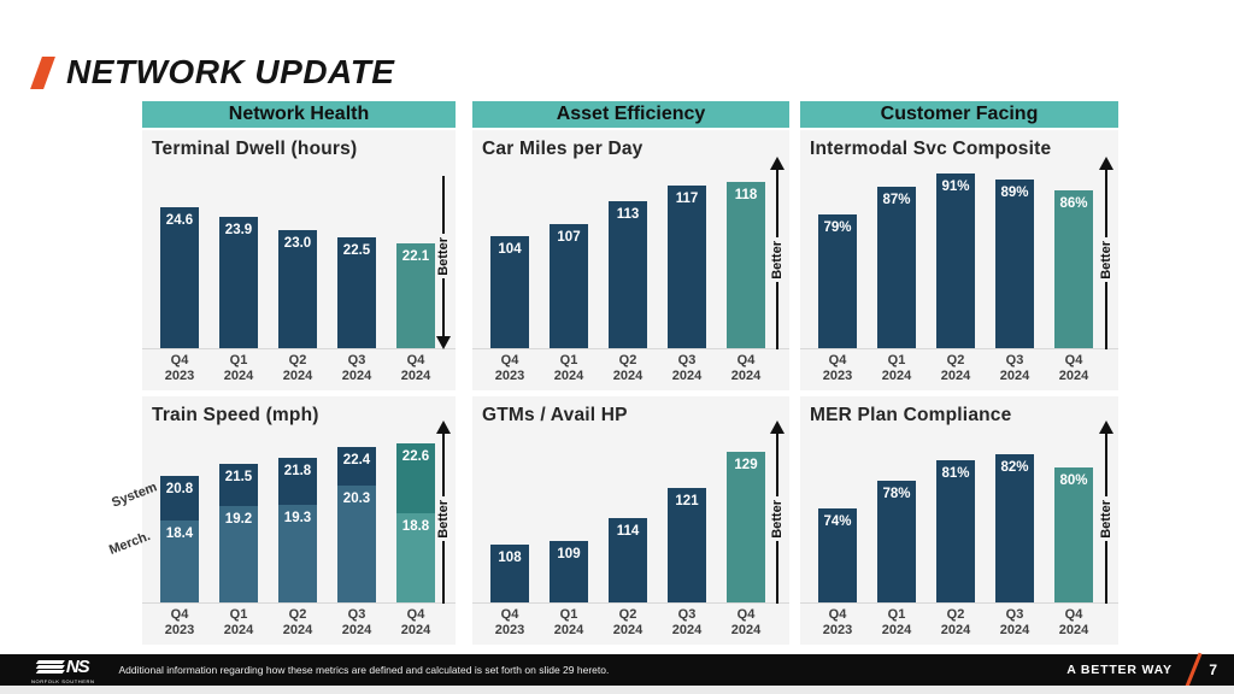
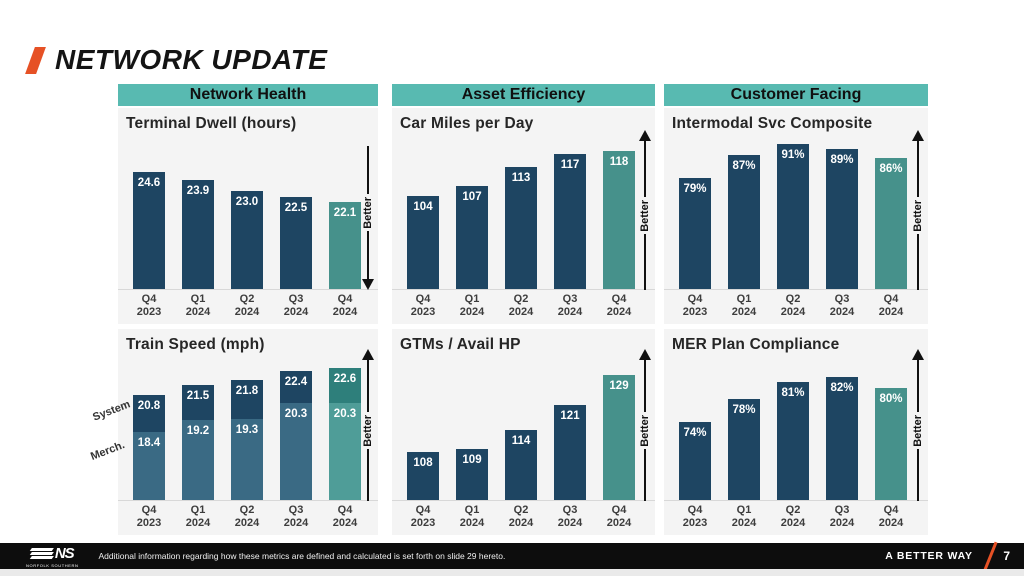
Train Speed (mph)/Merch./Q4 2024: 18.8 -> 20.3
